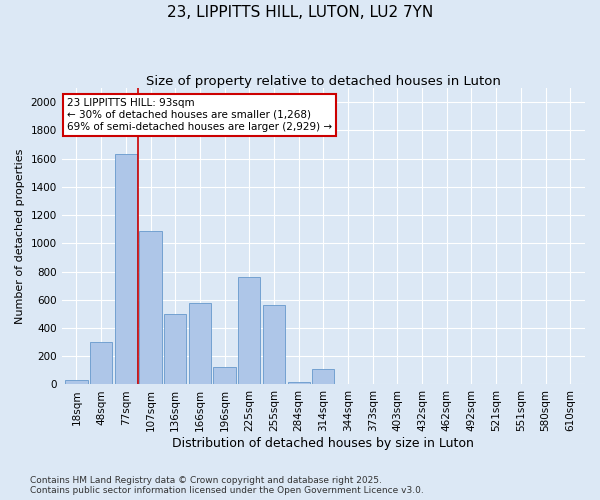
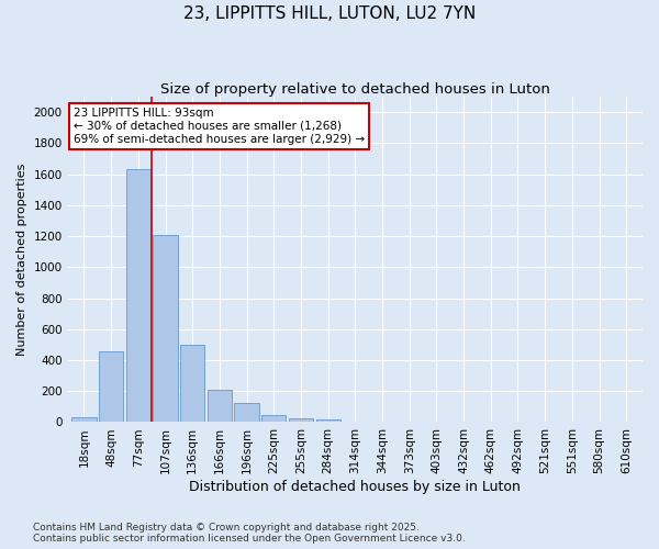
48sqm: 300 -> 460
107sqm: 1090 -> 1210
166sqm: 580 -> 210
225sqm: 760 -> 40
255sqm: 560 -> 20
314sqm: 110 -> 0
